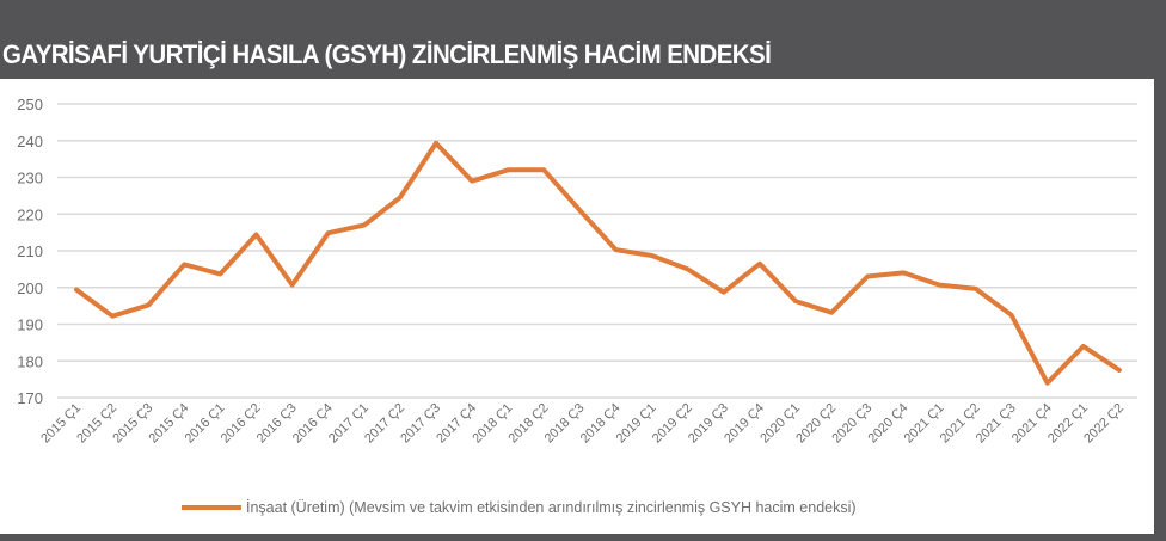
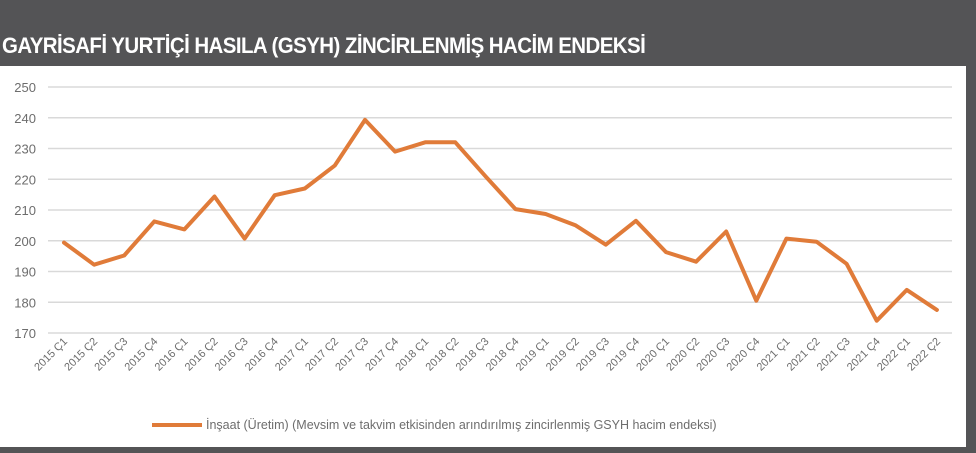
2020 Ç4: 204 -> 180
